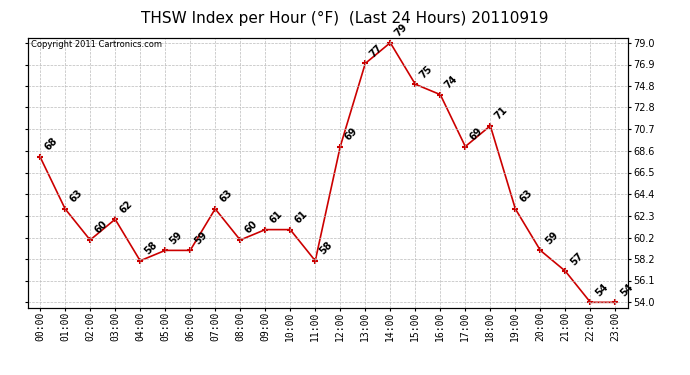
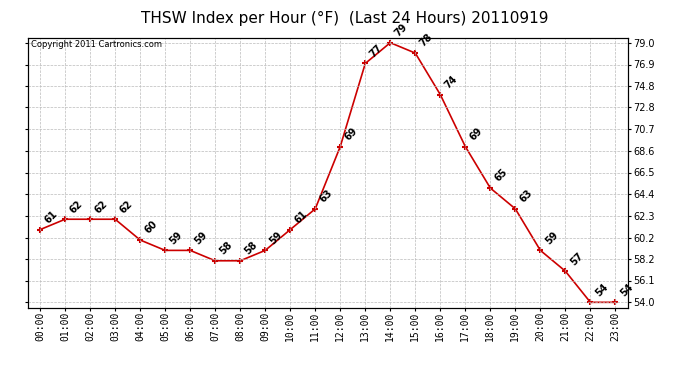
00:00: 68 -> 61
01:00: 63 -> 62
02:00: 60 -> 62
04:00: 58 -> 60
07:00: 63 -> 58
08:00: 60 -> 58
09:00: 61 -> 59
11:00: 58 -> 63
15:00: 75 -> 78
18:00: 71 -> 65
